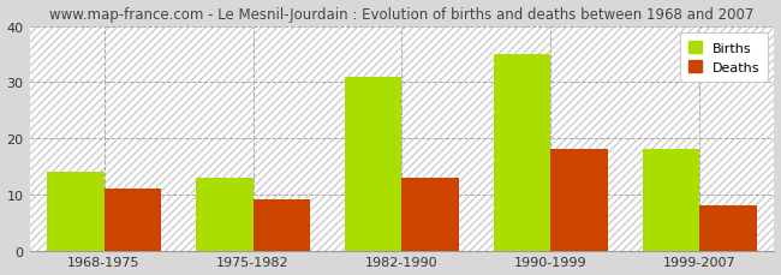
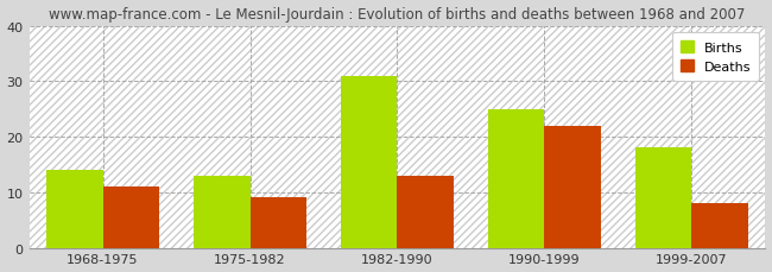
Births/1990-1999: 35 -> 25
Deaths/1990-1999: 18 -> 22
